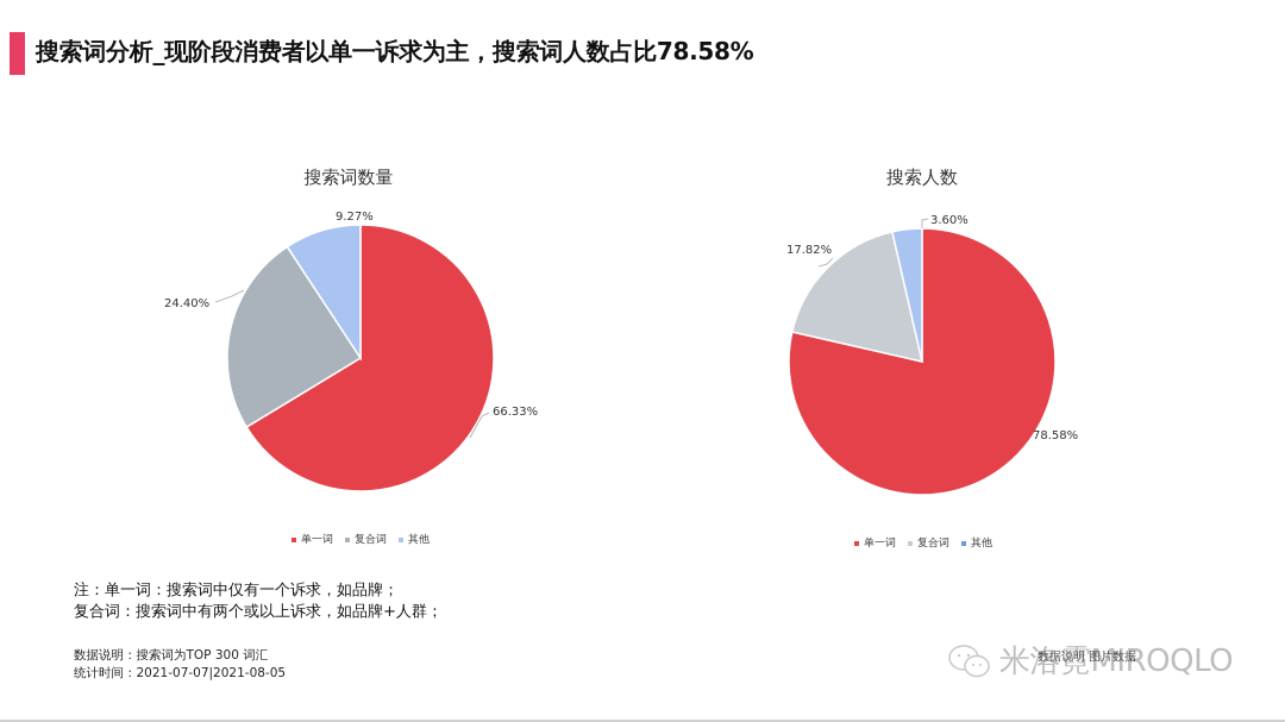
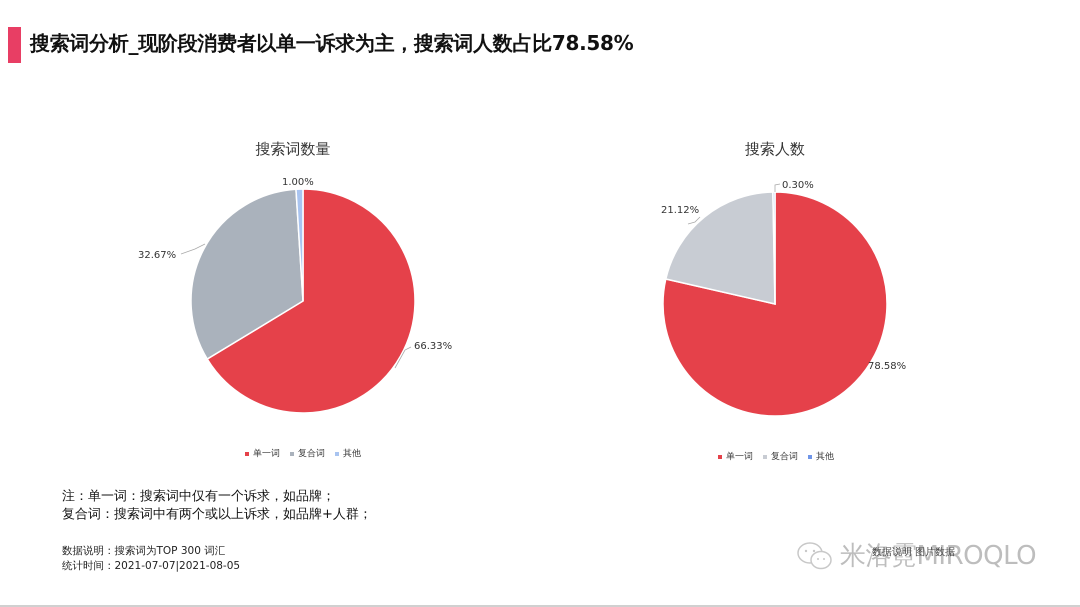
搜索词数量/复合词: 24.40% -> 32.67%
搜索词数量/其他: 9.27% -> 1.00%
搜索人数/复合词: 17.82% -> 21.12%
搜索人数/其他: 3.60% -> 0.30%
